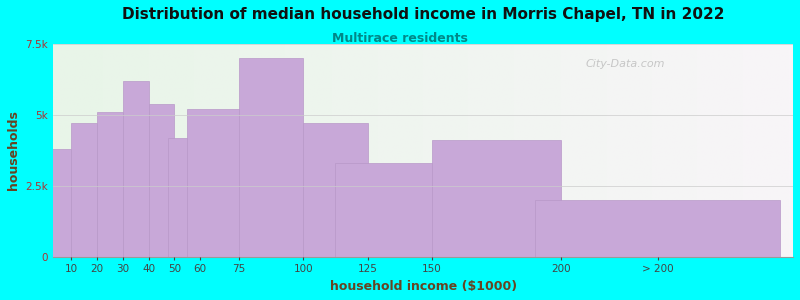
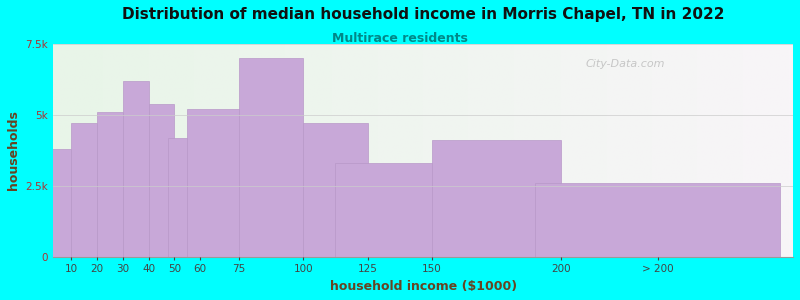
> 200: 2.0k -> 2.6k
